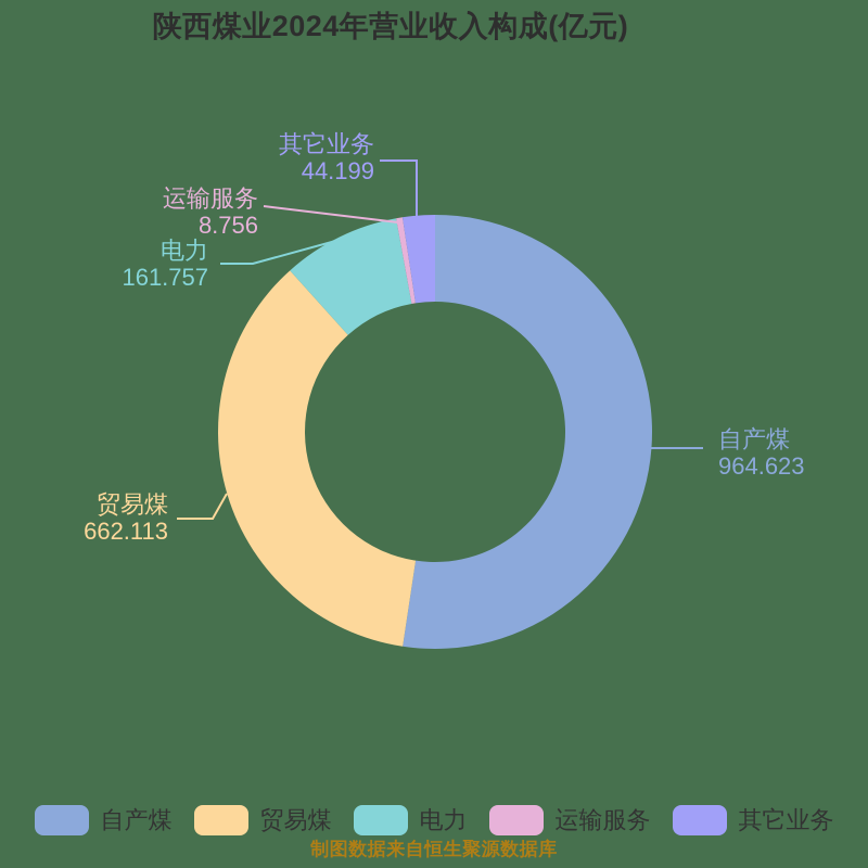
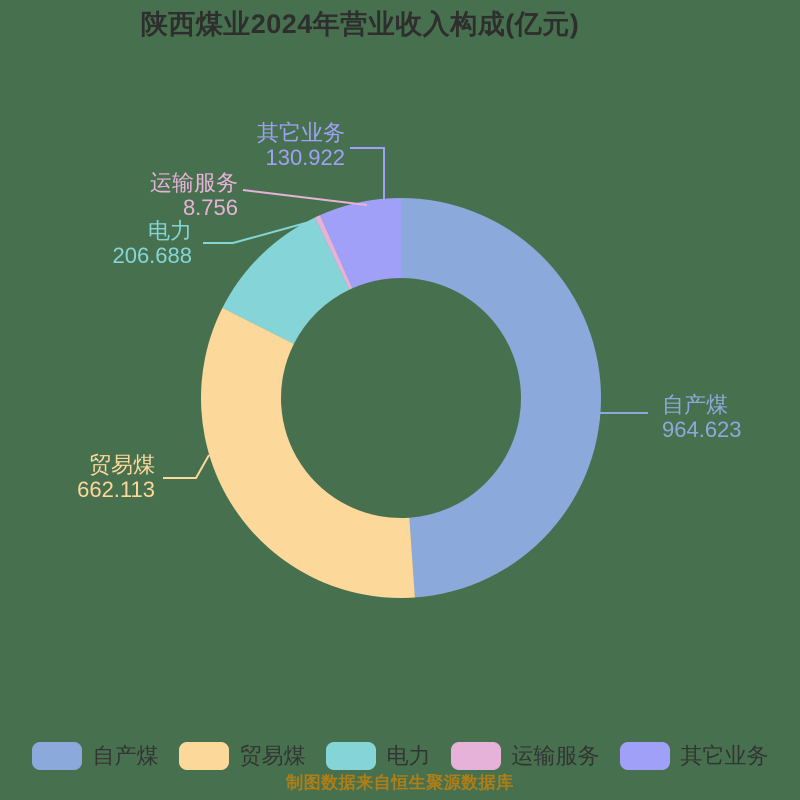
电力: 161.757 -> 206.688
其它业务: 44.199 -> 130.922
